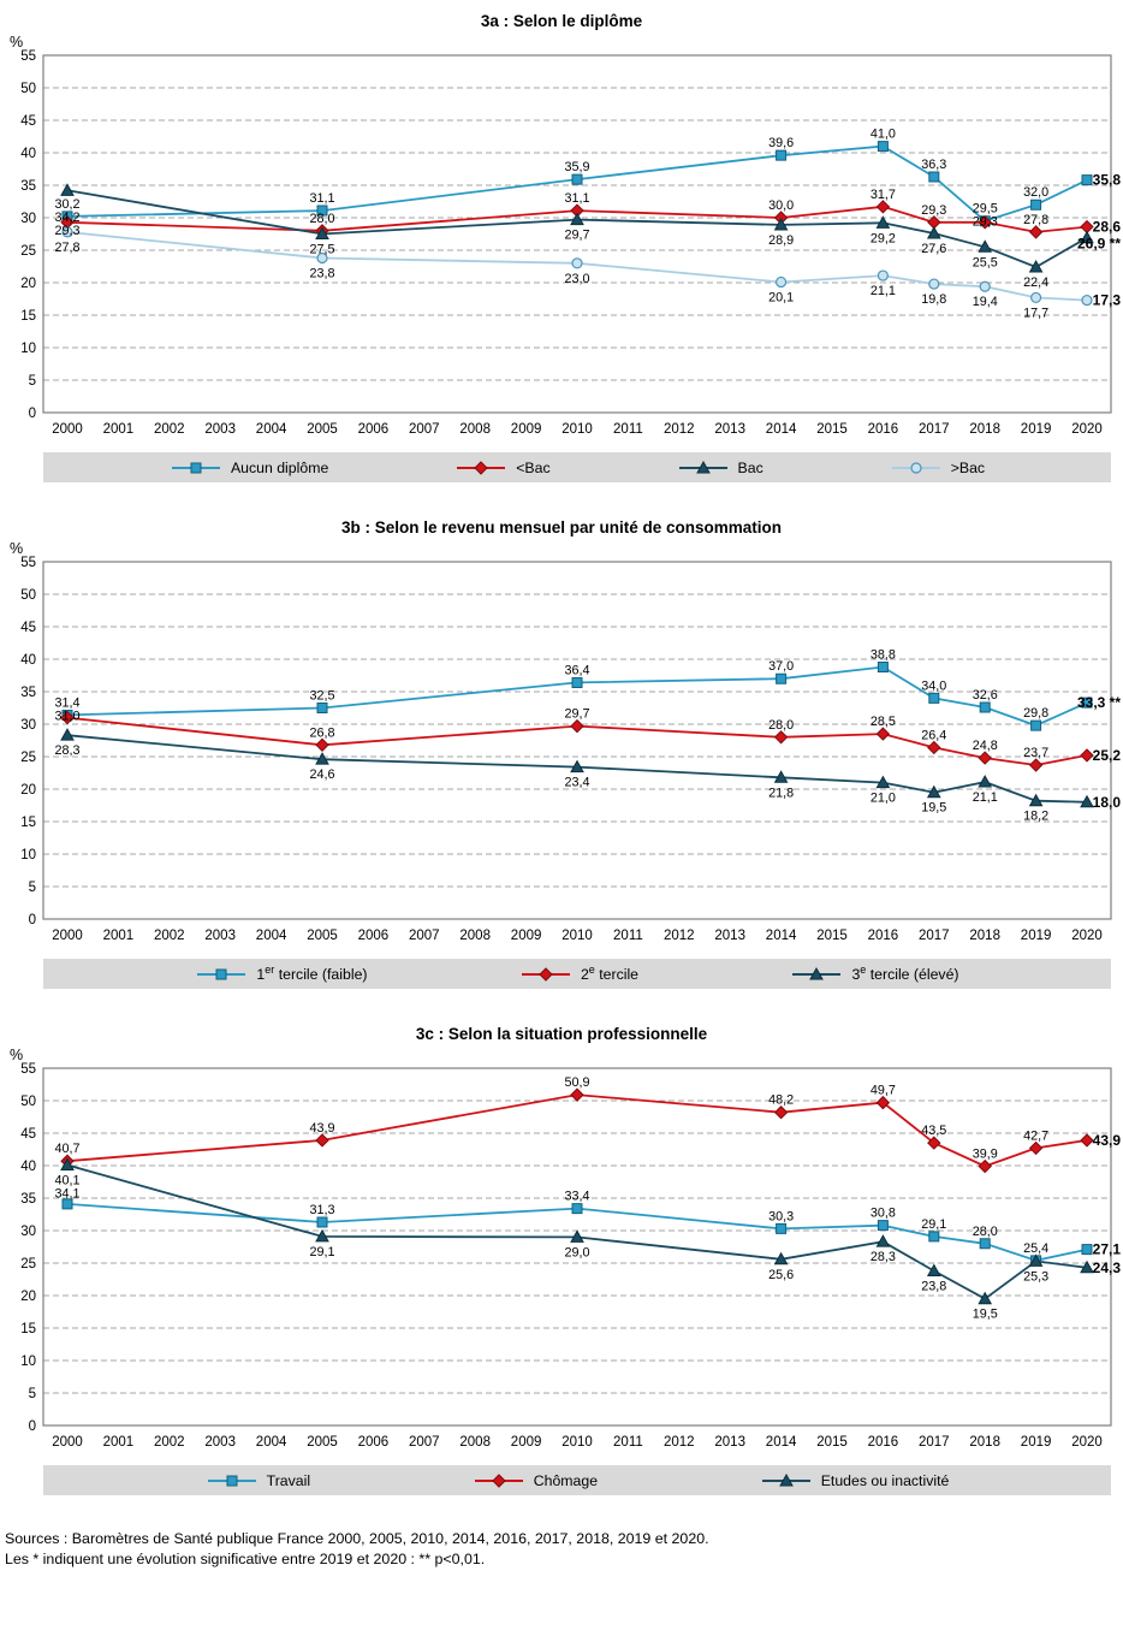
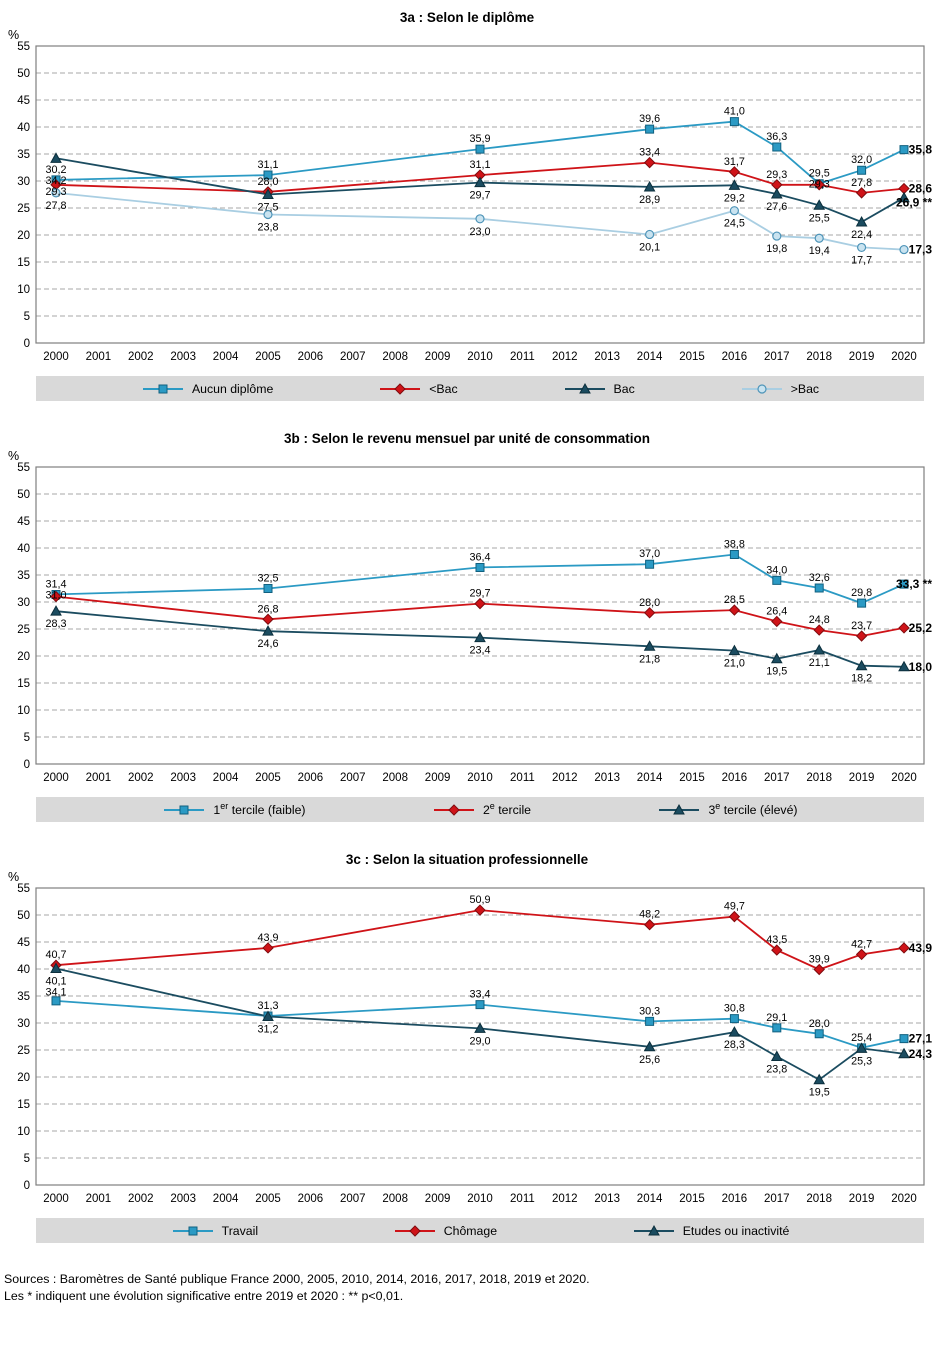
3a : Selon le diplôme/<Bac/2014: 30,0 -> 33,4
3a : Selon le diplôme/>Bac/2016: 21,1 -> 24,5
3c : Selon la situation professionnelle/Etudes ou inactivité/2005: 29,1 -> 31,2
